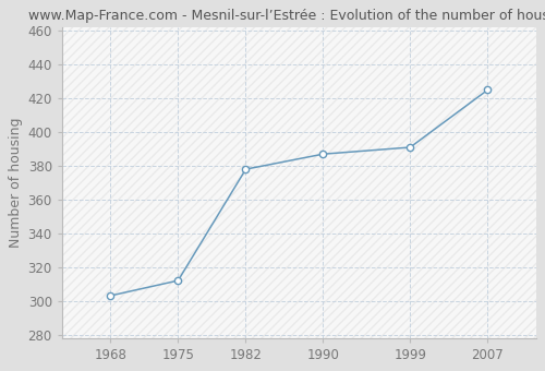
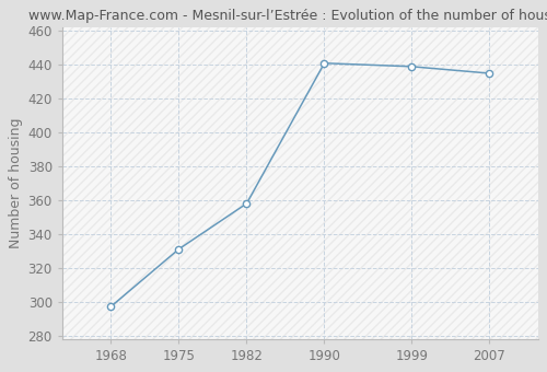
1968: 303 -> 297
1975: 312 -> 331
1982: 378 -> 358
1990: 387 -> 441
1999: 391 -> 439
2007: 425 -> 435
